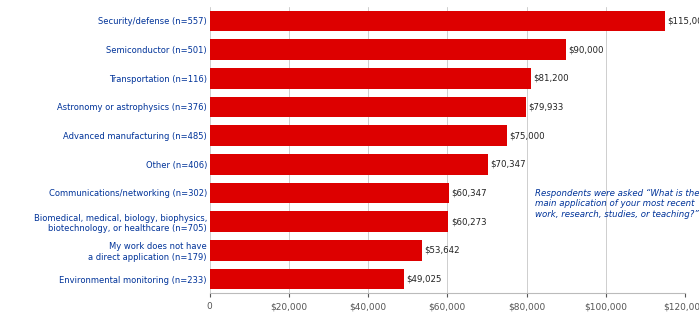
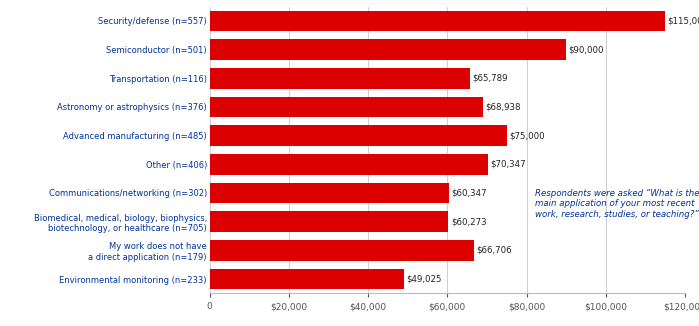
Transportation (n=116): $81,200 -> $65,789
Astronomy or astrophysics (n=376): $79,933 -> $68,938
My work does not have a direct application (n=179): $53,642 -> $66,706
